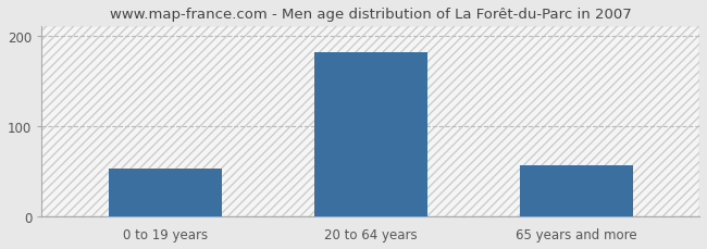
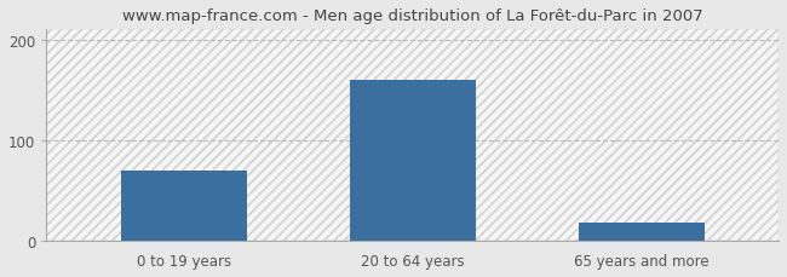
0 to 19 years: 52 -> 70
20 to 64 years: 182 -> 160
65 years and more: 56 -> 18
